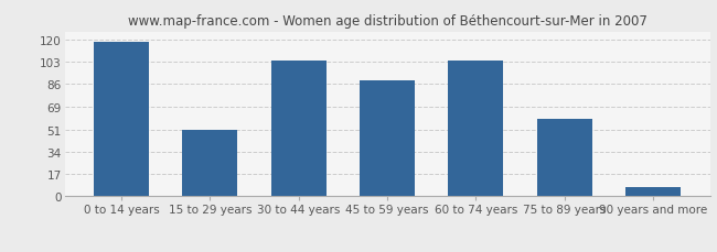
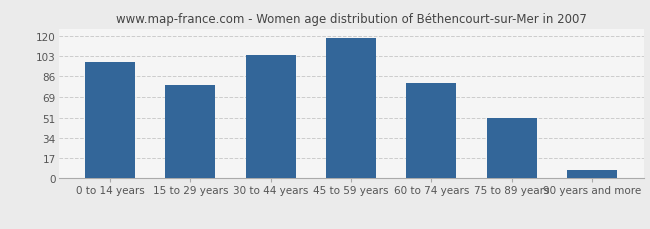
0 to 14 years: 118 -> 98
15 to 29 years: 51 -> 79
45 to 59 years: 89 -> 118
60 to 74 years: 104 -> 80
75 to 89 years: 59 -> 51
